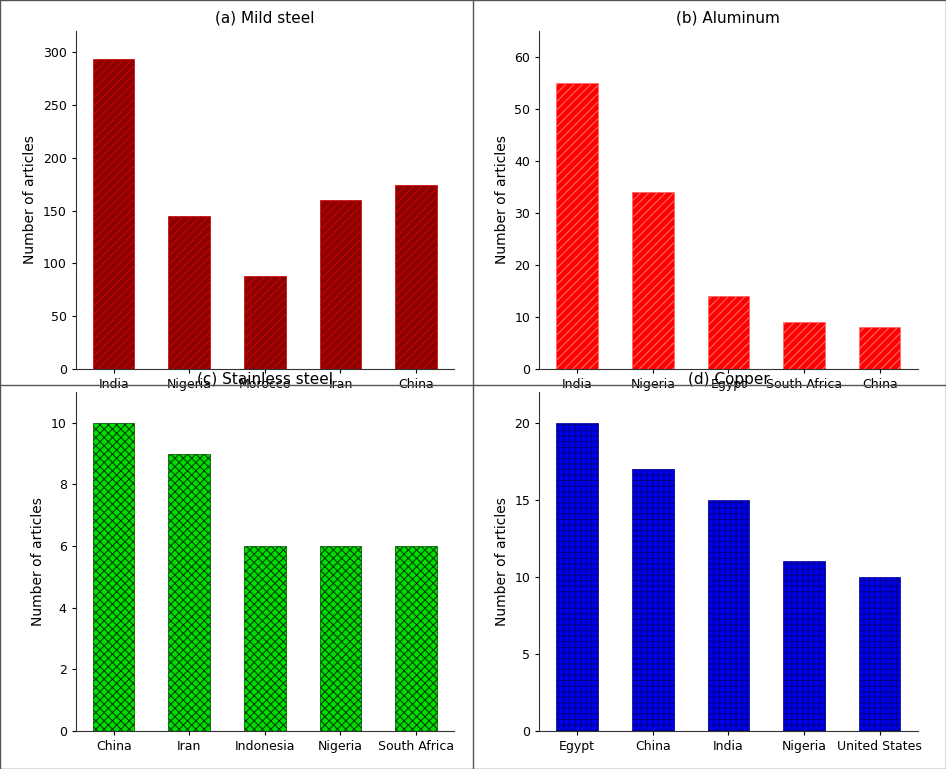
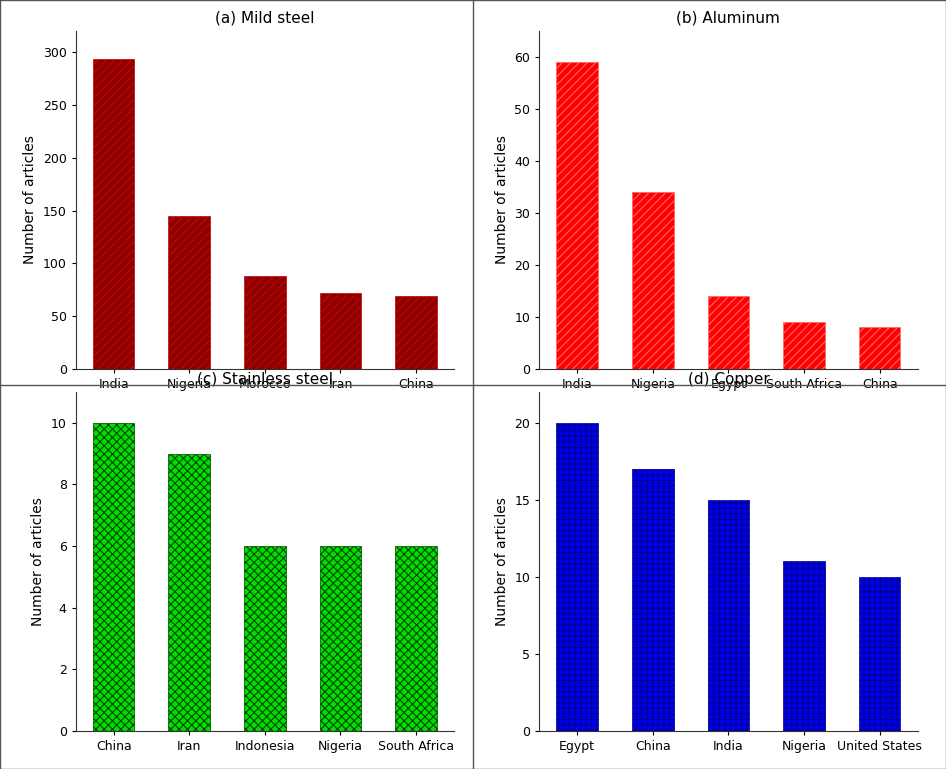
(a) Mild steel/Iran: 160 -> 72
(a) Mild steel/China: 174 -> 69
(b) Aluminum/India: 55 -> 59
